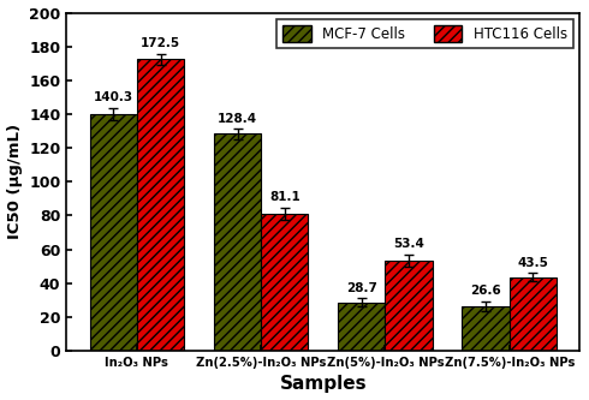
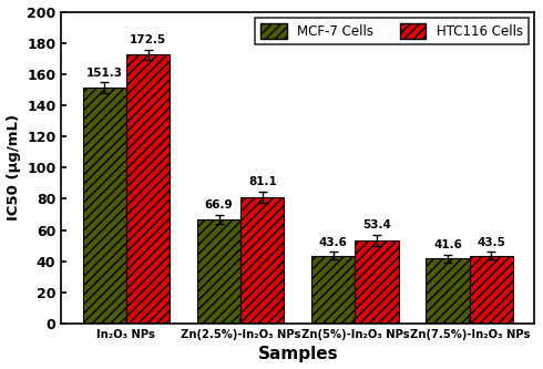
MCF-7 Cells/In₂O₃ NPs: 140.3 -> 151.3
MCF-7 Cells/Zn(2.5%)-In₂O₃ NPs: 128.4 -> 66.9
MCF-7 Cells/Zn(5%)-In₂O₃ NPs: 28.7 -> 43.6
MCF-7 Cells/Zn(7.5%)-In₂O₃ NPs: 26.6 -> 41.6
